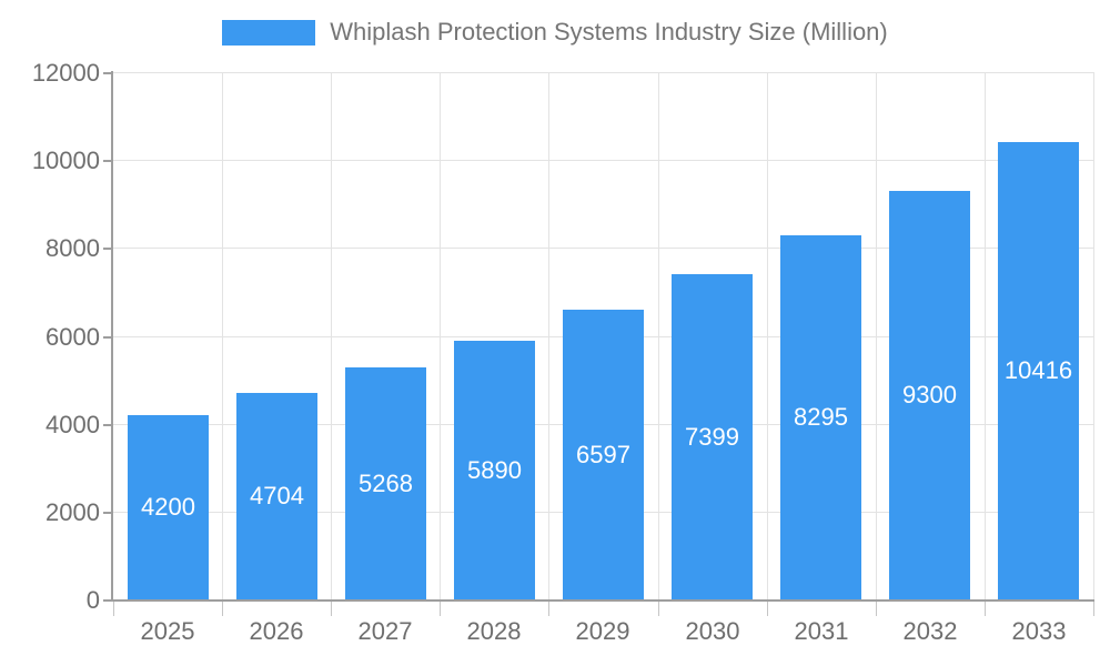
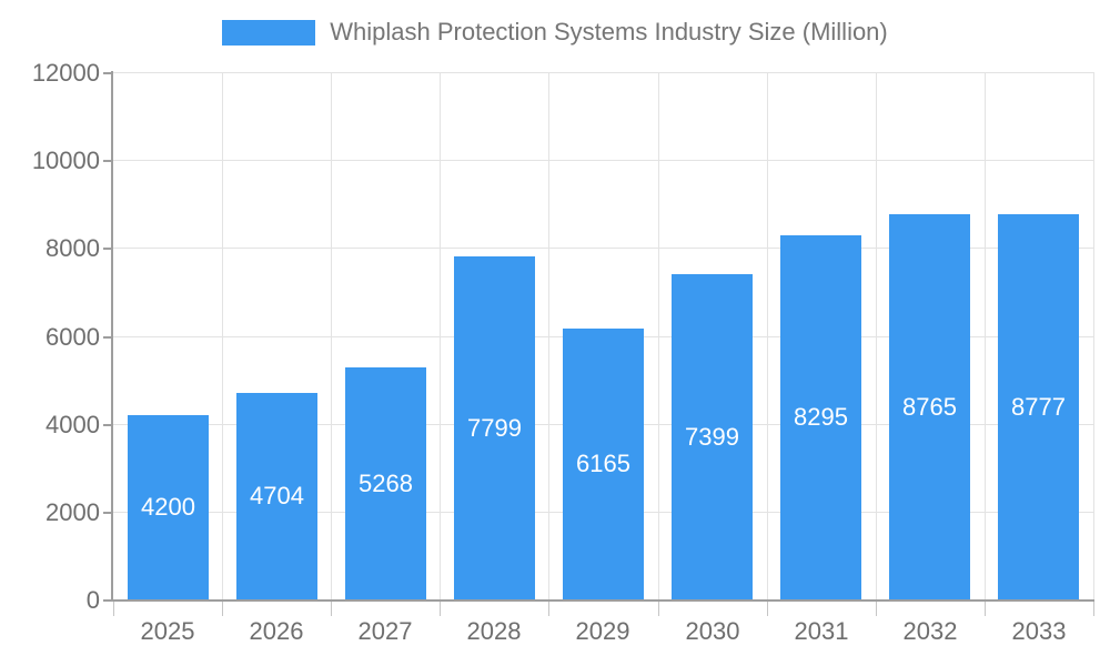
2028: 5890 -> 7799
2029: 6597 -> 6165
2032: 9300 -> 8765
2033: 10416 -> 8777
